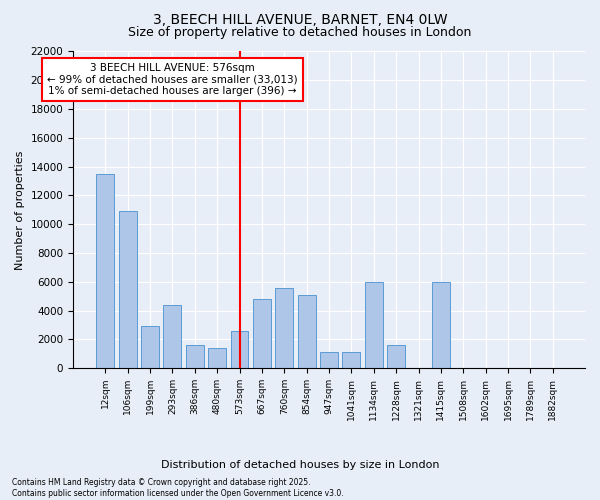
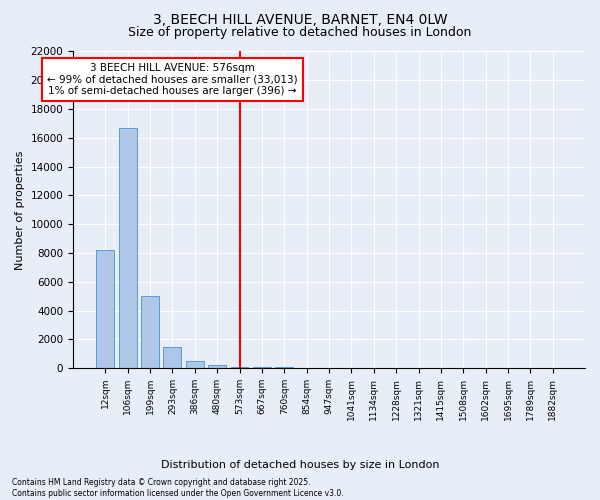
12sqm: 13500 -> 8200
106sqm: 10900 -> 16700
199sqm: 2900 -> 5000
293sqm: 4400 -> 1500
386sqm: 1600 -> 500
480sqm: 1400 -> 200
573sqm: 2600 -> 100
667sqm: 4800 -> 100
760sqm: 5600 -> 100
854sqm: 5100 -> 0
947sqm: 1100 -> 0
1041sqm: 1100 -> 0
1134sqm: 6000 -> 0
1228sqm: 1600 -> 0
1415sqm: 6000 -> 0
